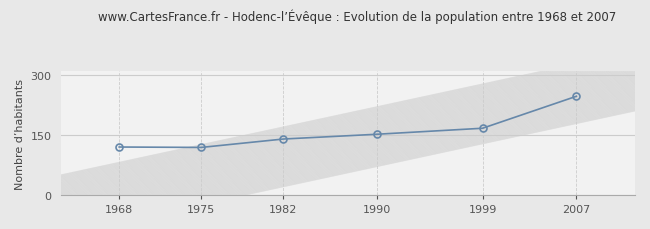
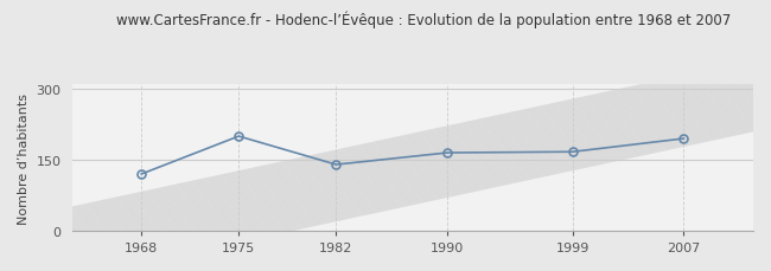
1975: 119 -> 200
1990: 152 -> 165
2007: 247 -> 195
